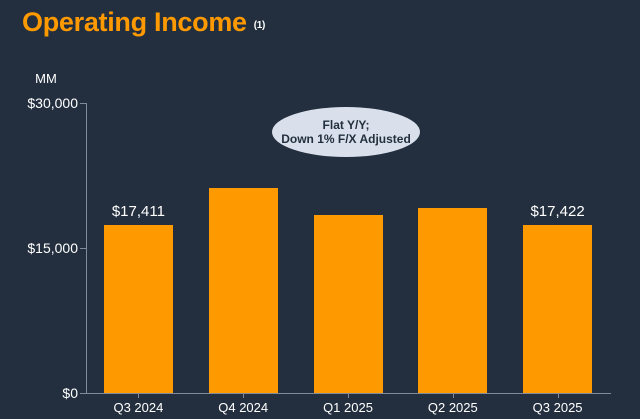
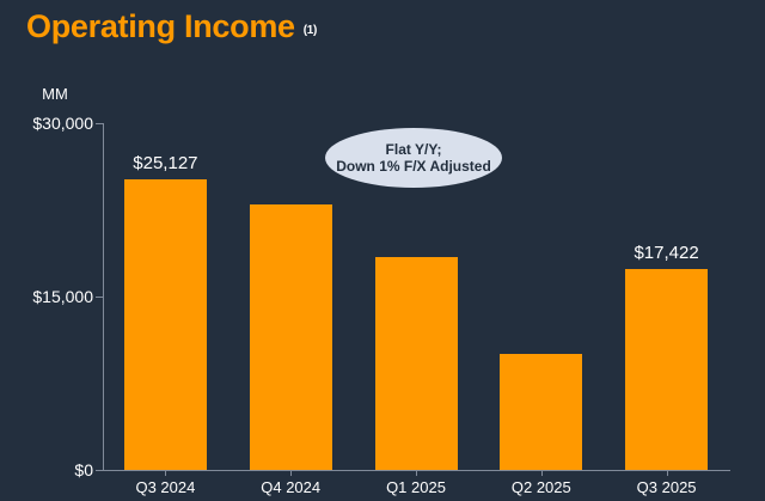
Q3 2024: $17,411 -> $25,127
Q4 2024: $21000 -> $23000
Q2 2025: $19000 -> $10000
